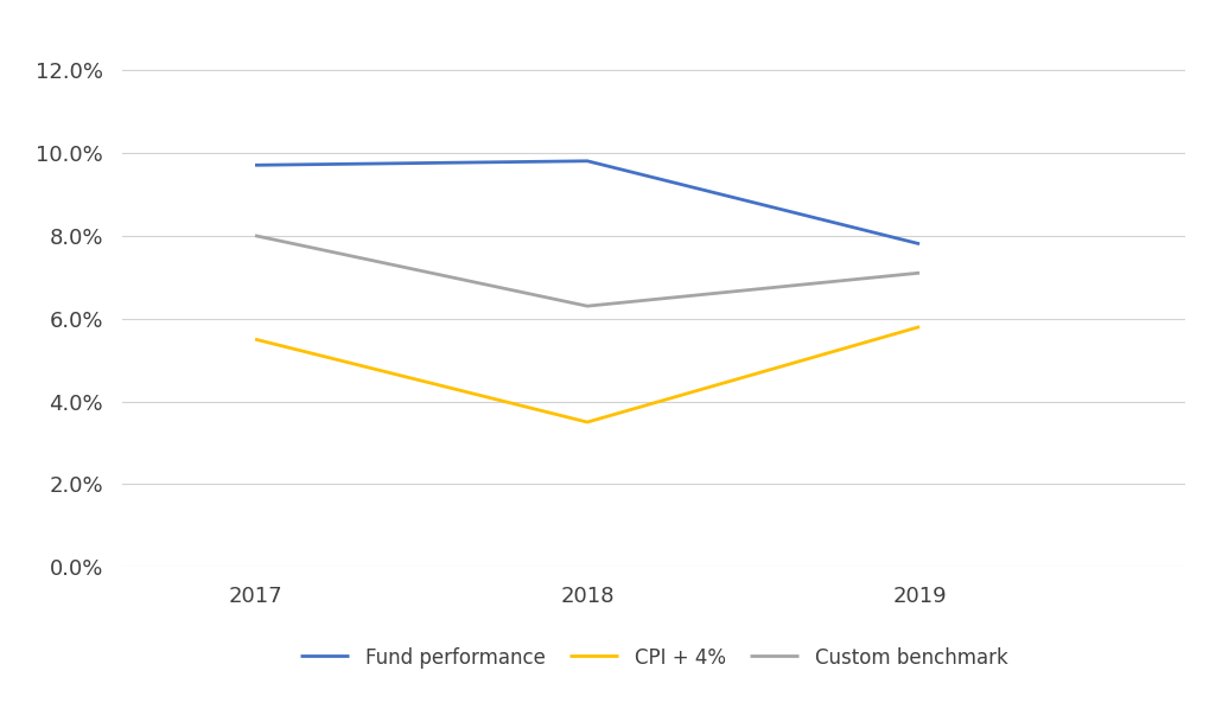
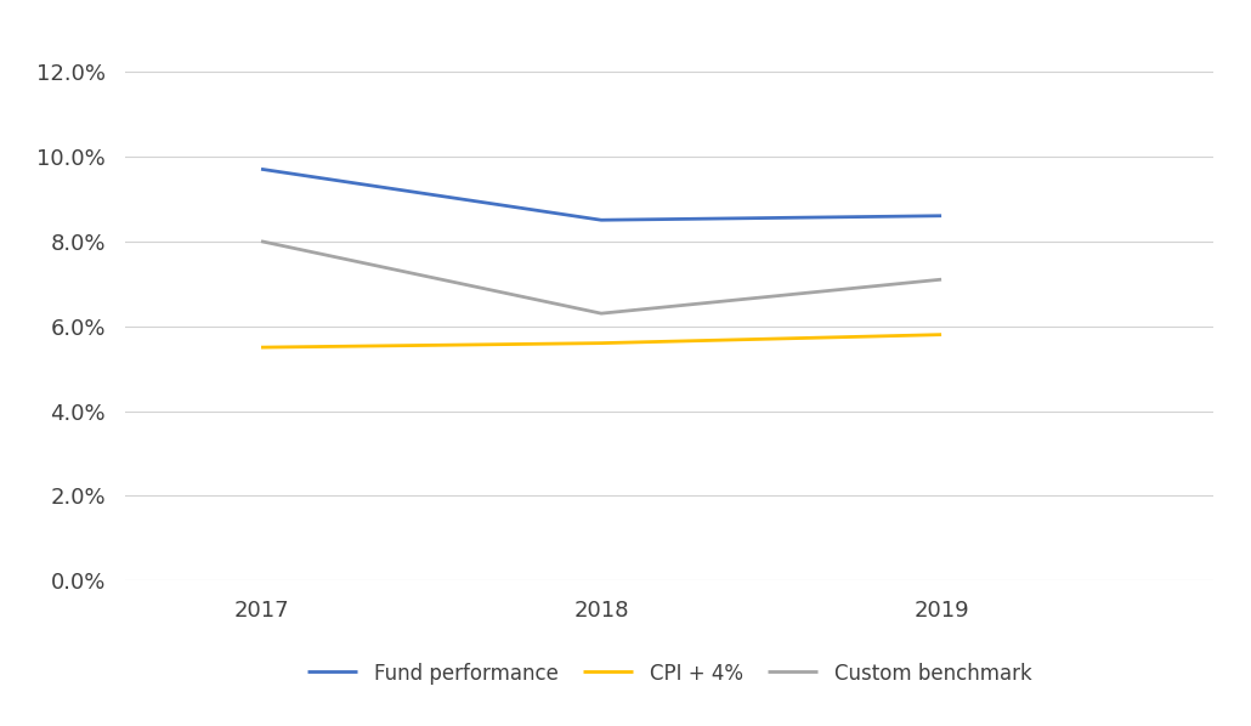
Fund performance/2018: 9.8% -> 8.5%
CPI + 4%/2018: 3.5% -> 5.6%
Fund performance/2019: 7.8% -> 8.6%
